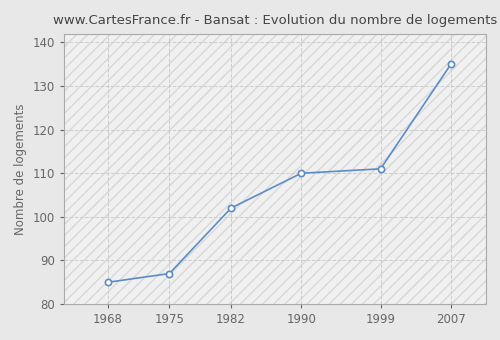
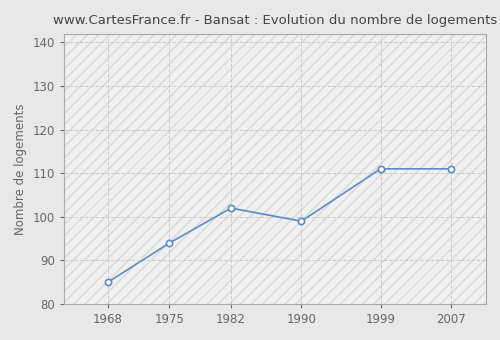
1975: 87 -> 94
1990: 110 -> 99
2007: 135 -> 111
